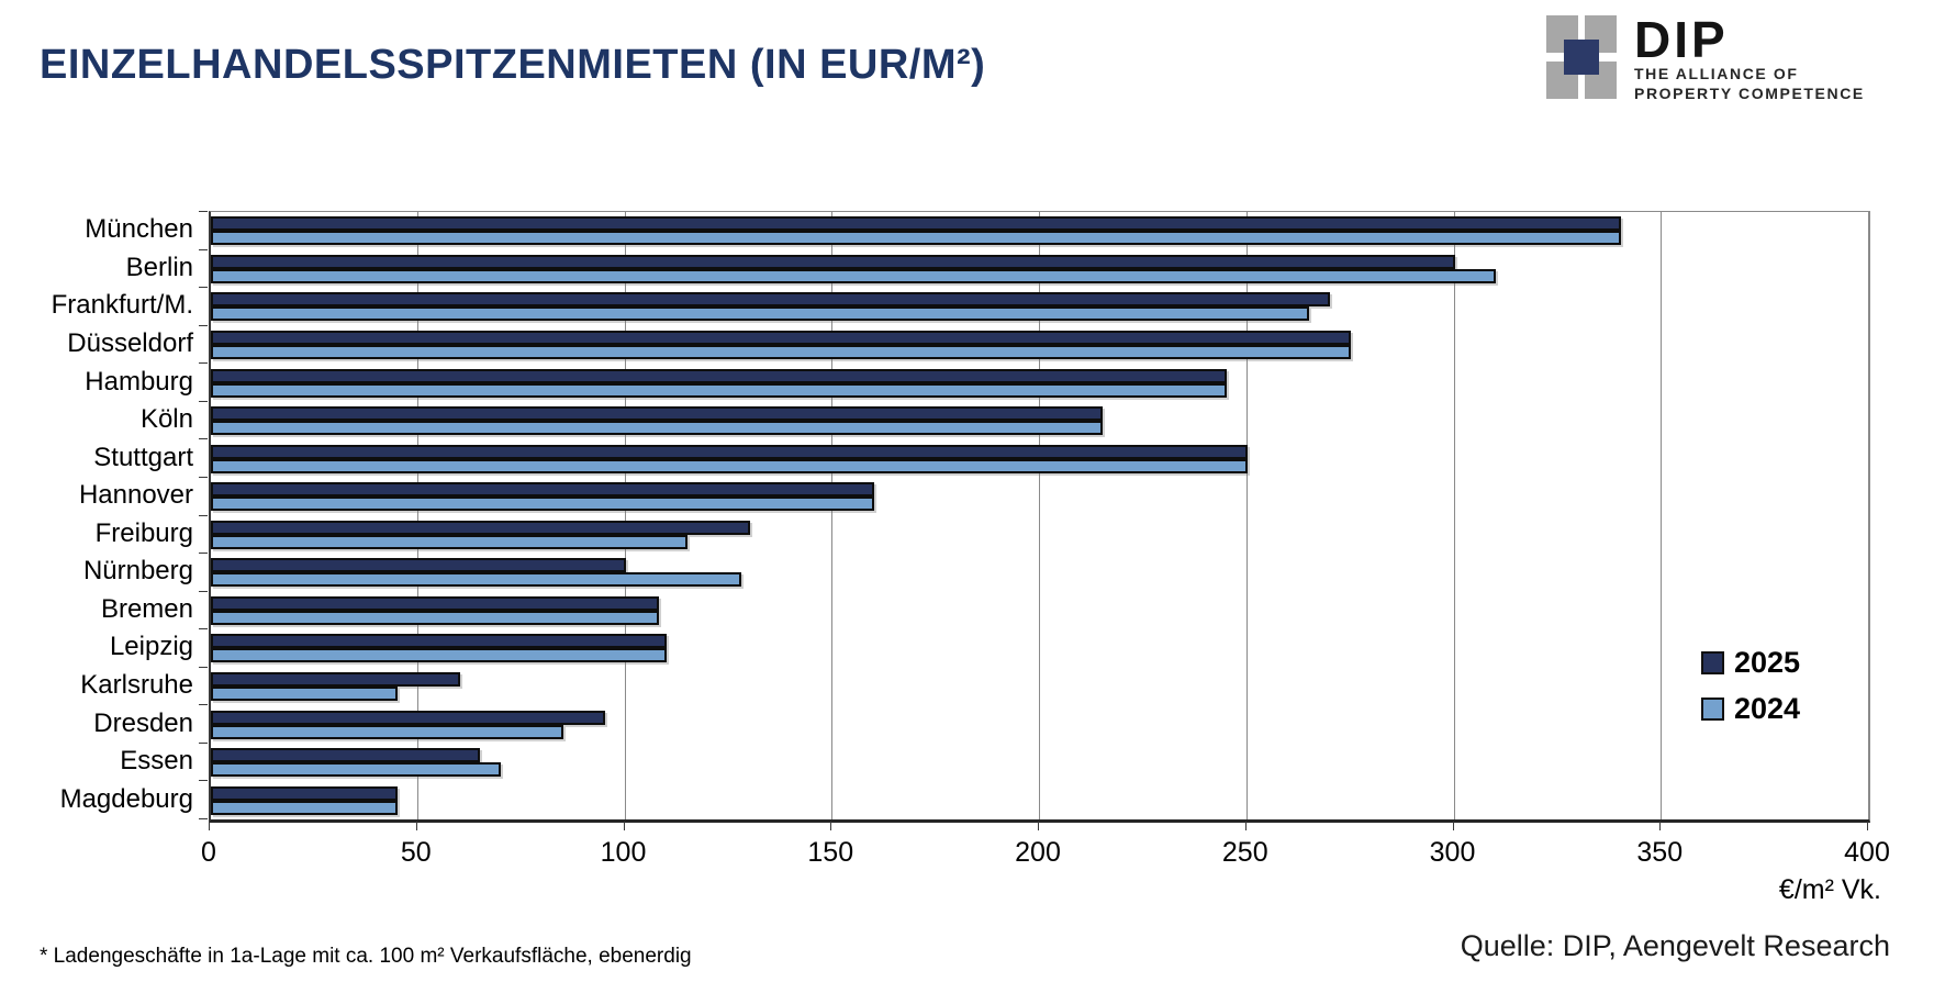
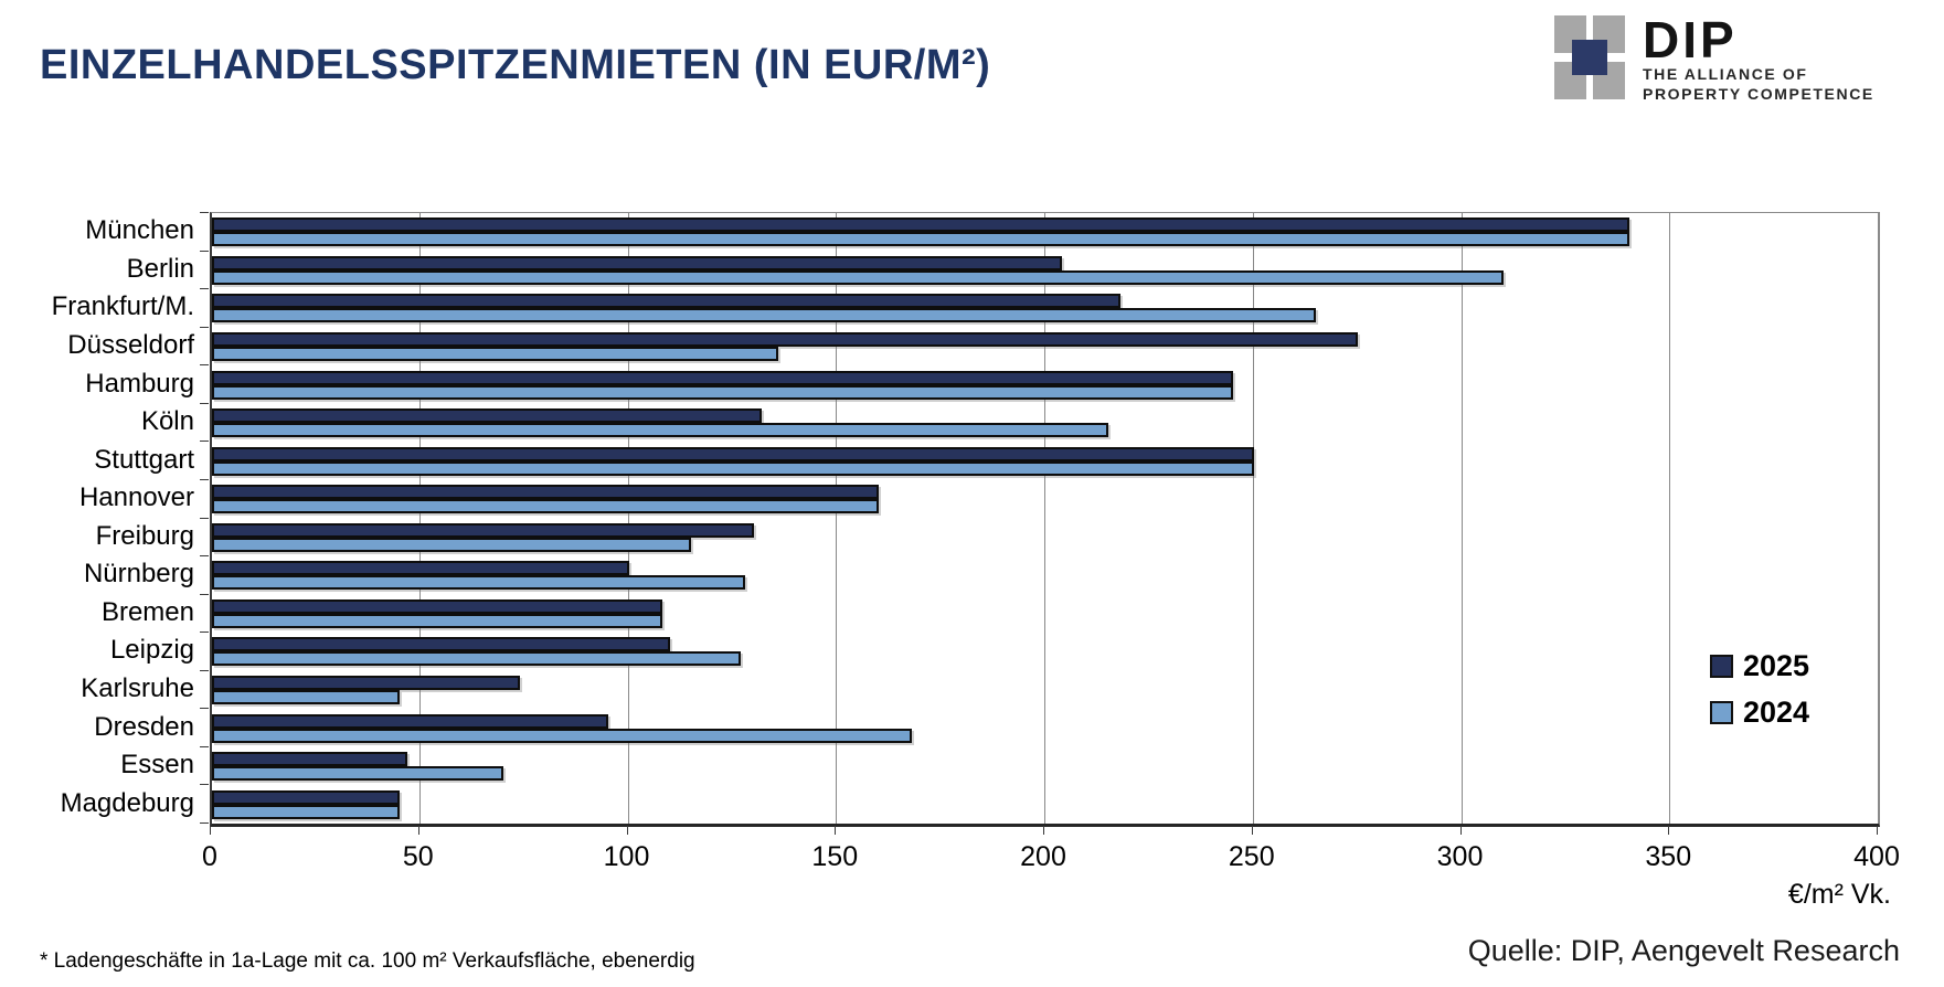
2025/Berlin: 300 -> 204
2025/Frankfurt/M.: 270 -> 218
2024/Düsseldorf: 275 -> 136
2025/Köln: 215 -> 132
2024/Leipzig: 110 -> 127
2025/Karlsruhe: 60 -> 74
2024/Dresden: 85 -> 168
2025/Essen: 65 -> 47
